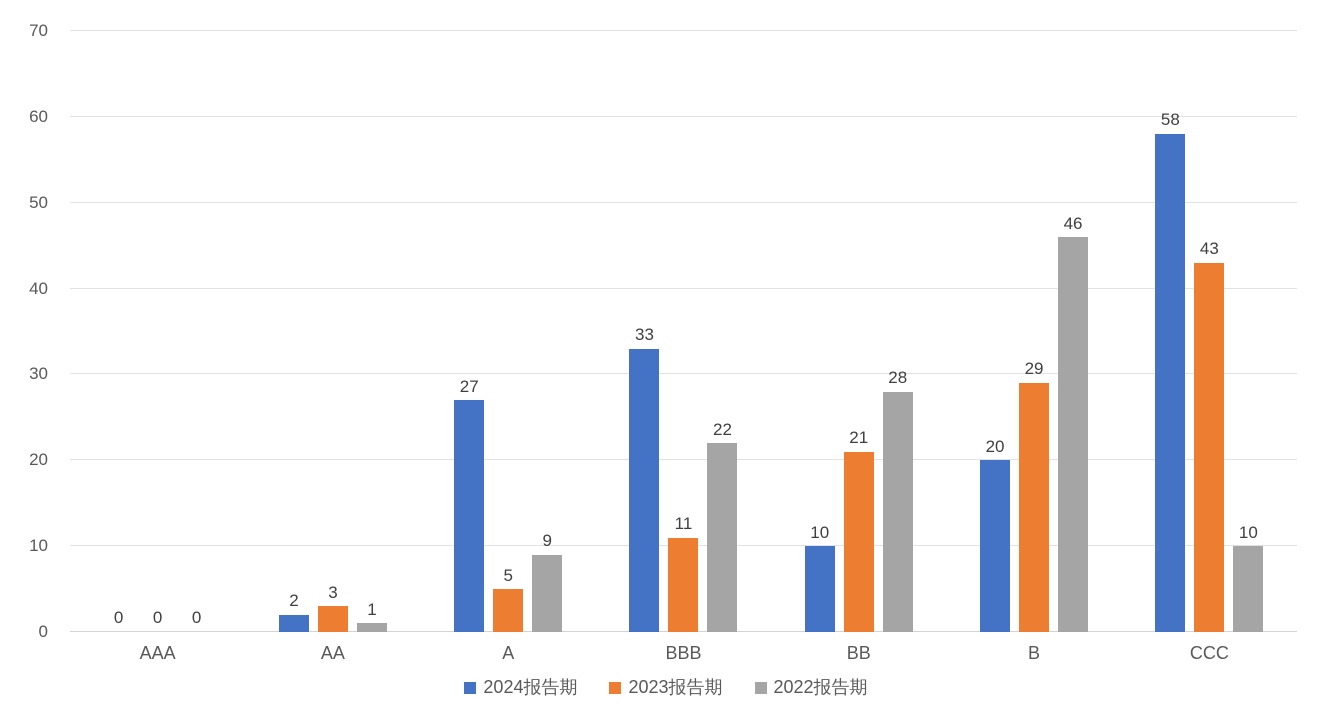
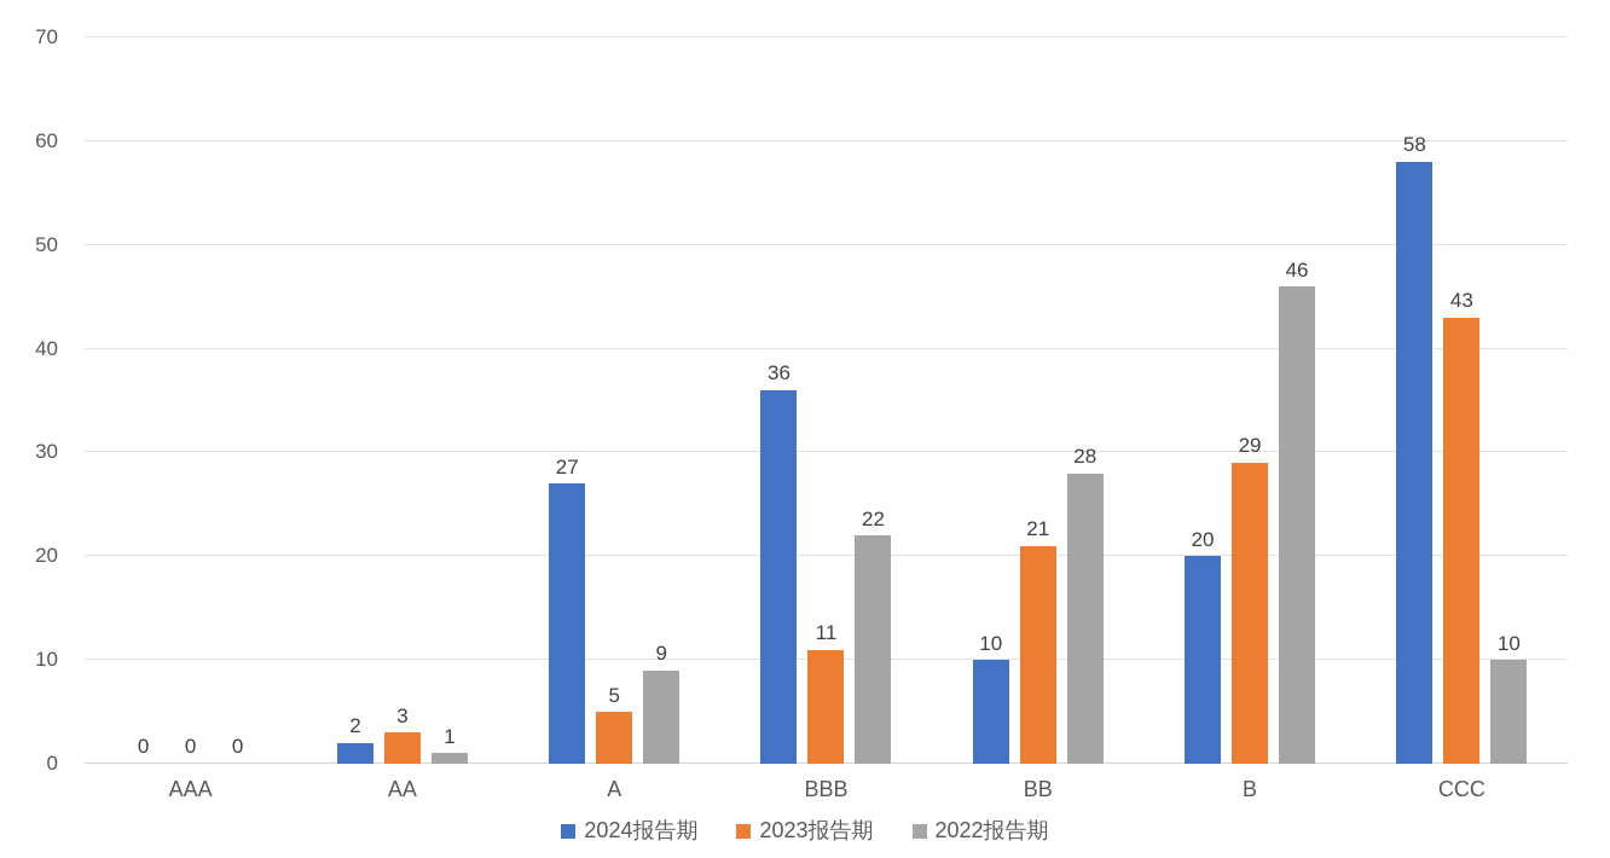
2024报告期/BBB: 33 -> 36
